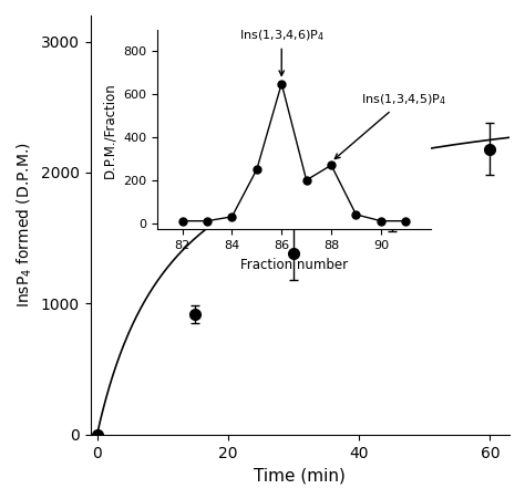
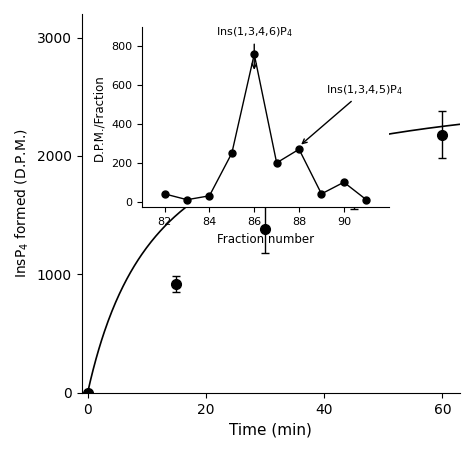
82: 10 -> 40
86: 650 -> 760
90: 10 -> 100
